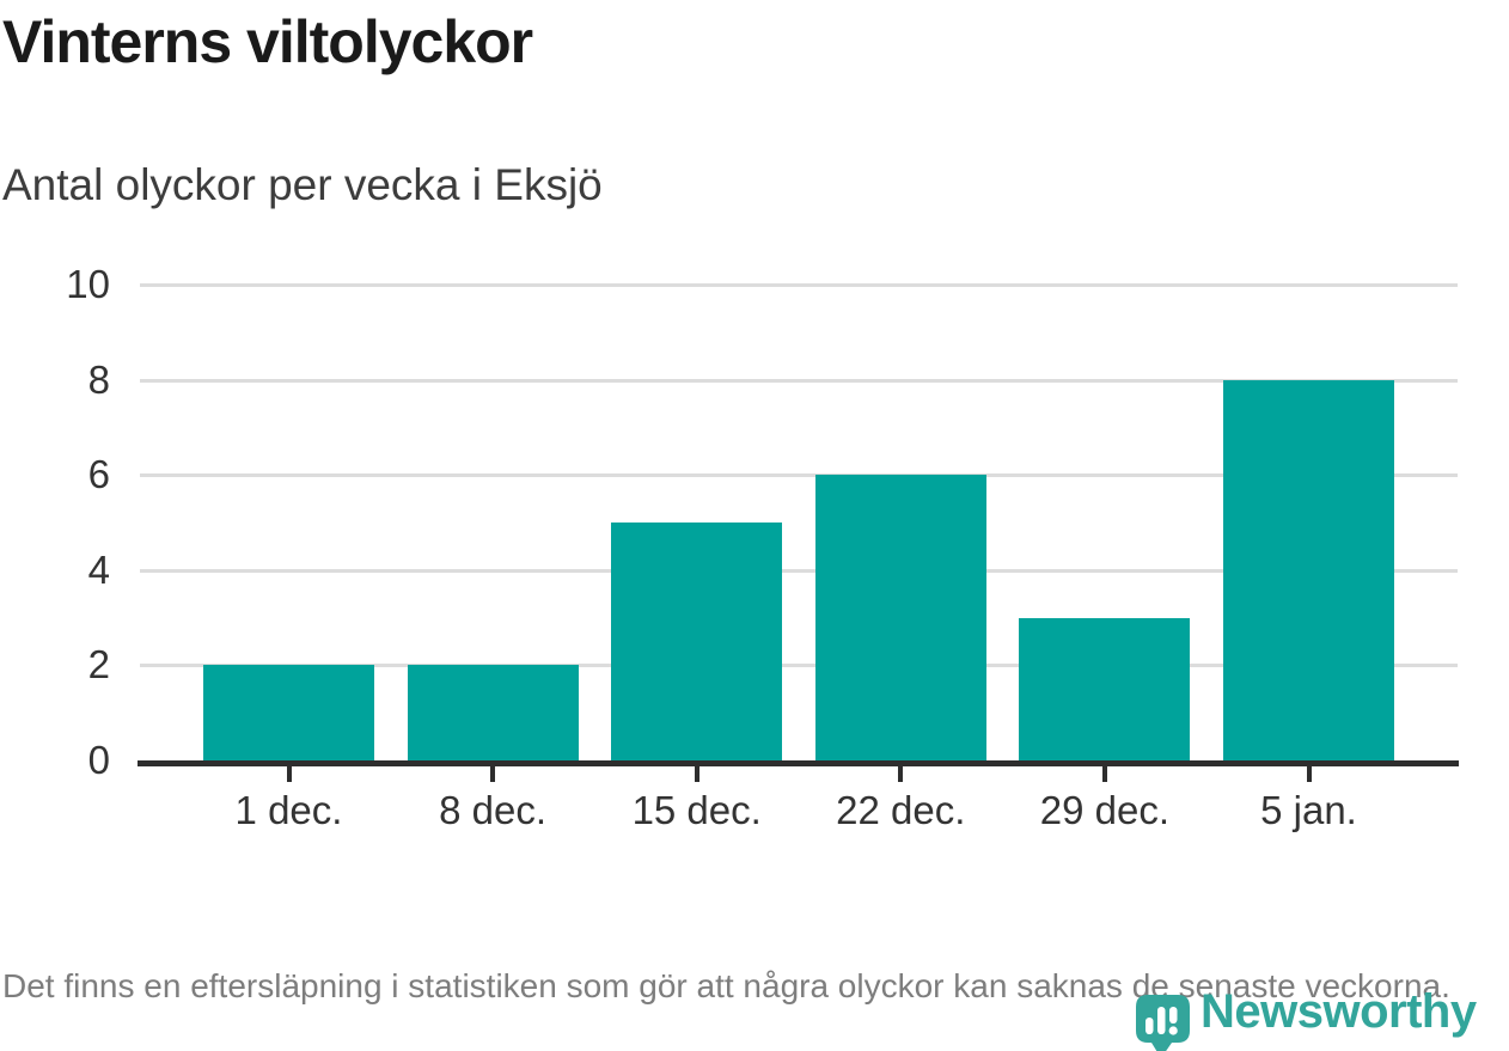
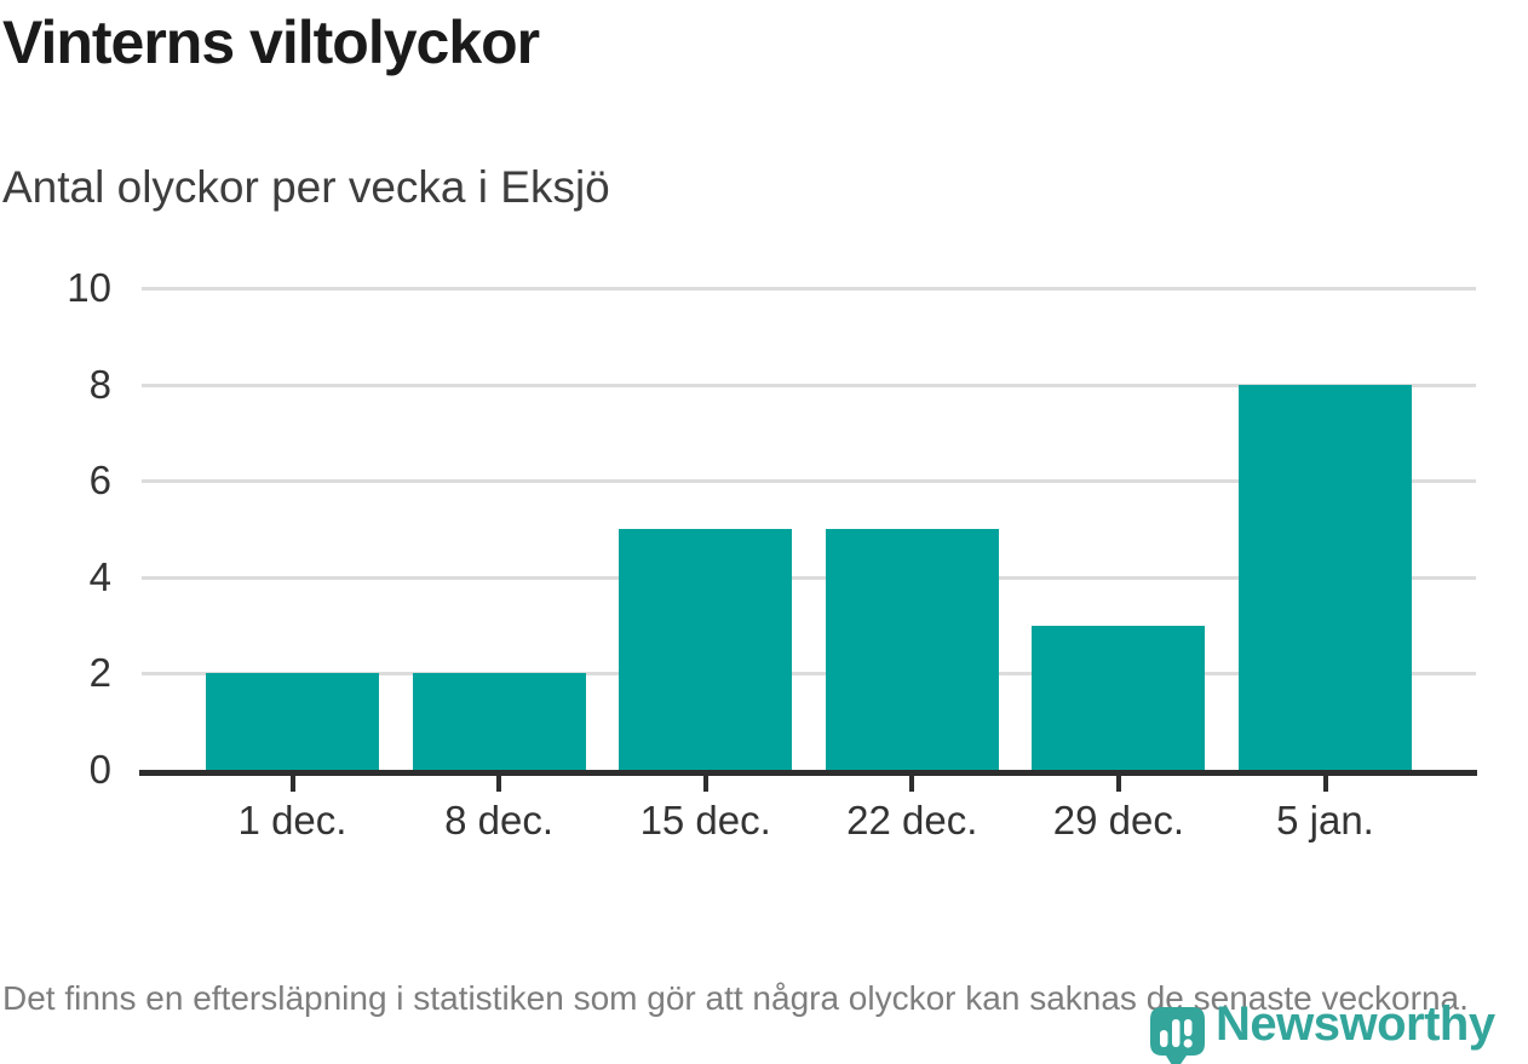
22 dec.: 6 -> 5
